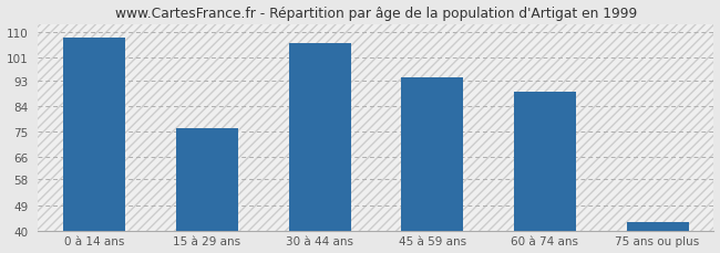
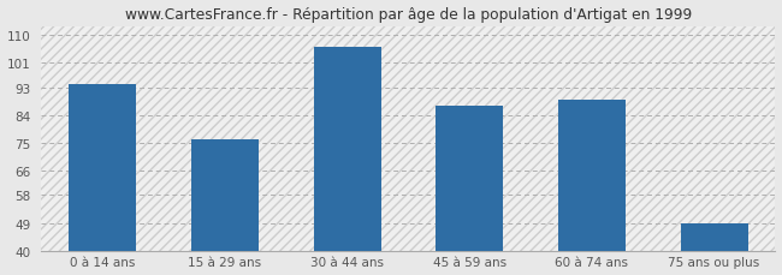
0 à 14 ans: 108 -> 94
45 à 59 ans: 94 -> 87
75 ans ou plus: 43 -> 49
